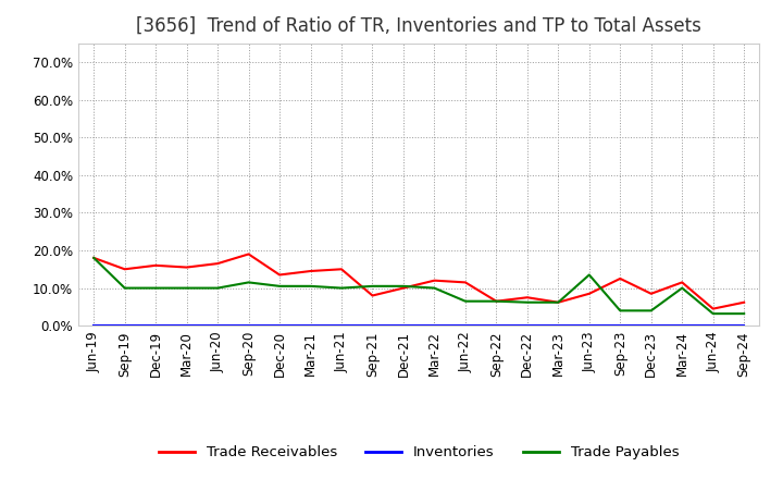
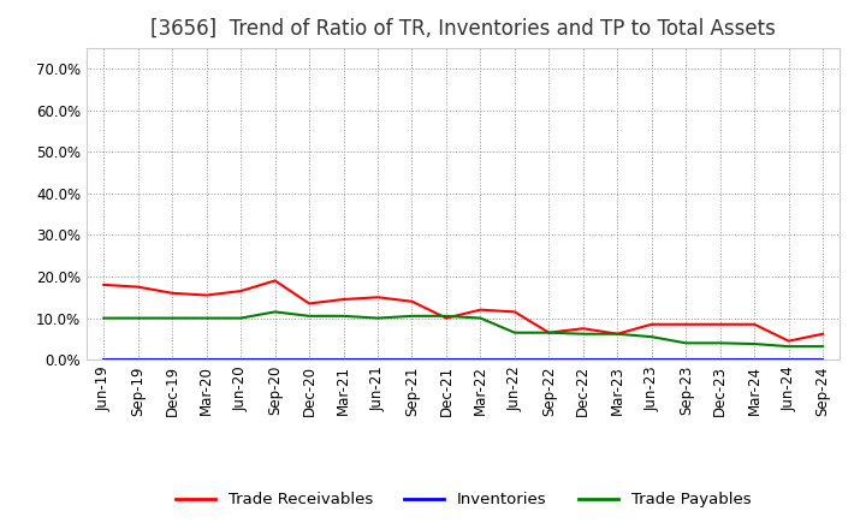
Trade Payables/Jun-19: 18.0% -> 10.0%
Trade Receivables/Sep-19: 15.0% -> 17.5%
Trade Receivables/Sep-21: 8.0% -> 14.0%
Trade Payables/Jun-23: 13.5% -> 5.5%
Trade Receivables/Sep-23: 12.5% -> 8.5%
Trade Receivables/Mar-24: 11.5% -> 8.5%
Trade Payables/Mar-24: 10.0% -> 3.8%
